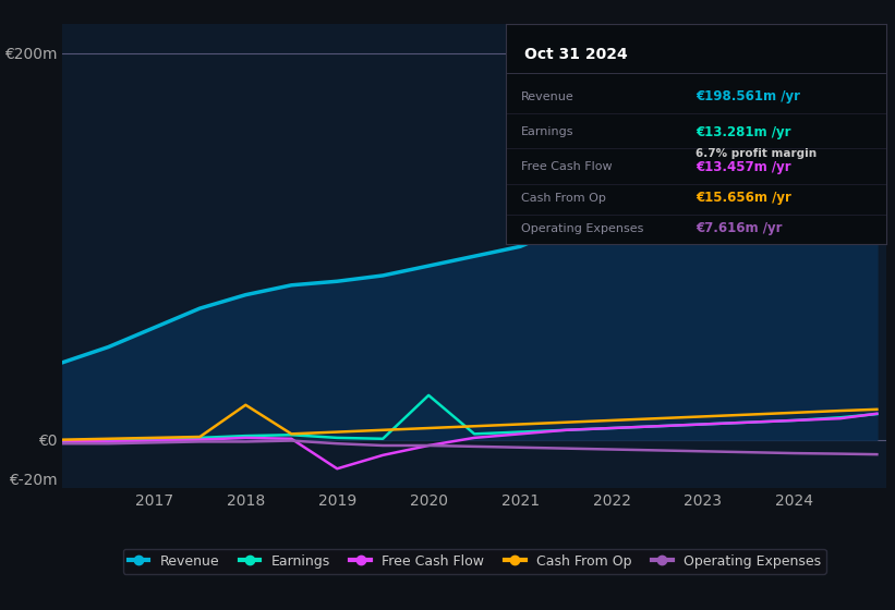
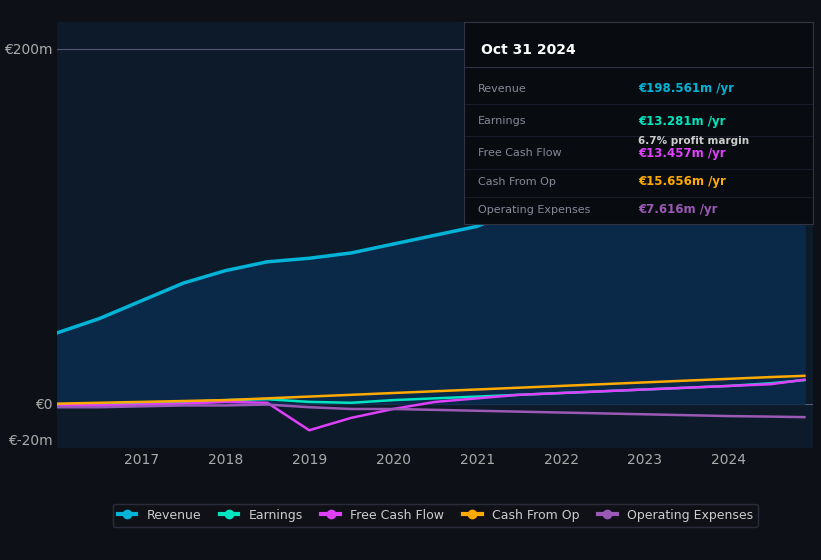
Cash From Op/2018: €18m -> €2m
Earnings/2020: €23m -> €2m
